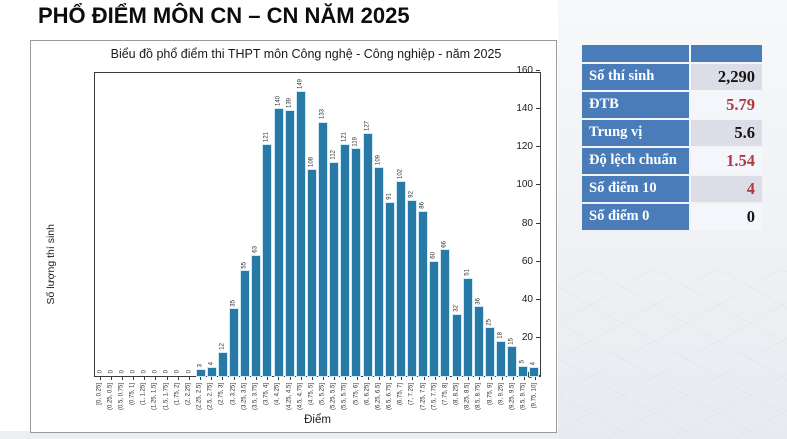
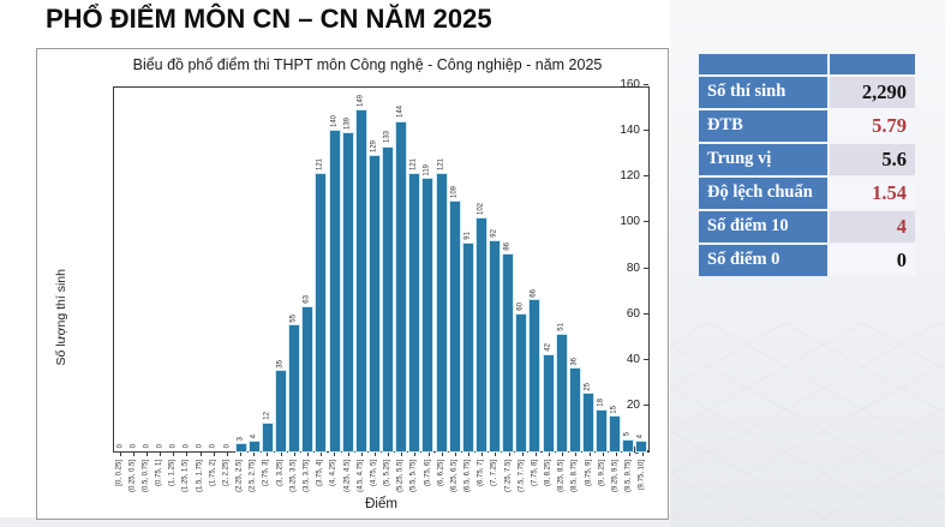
(4.75, 5]: 108 -> 129
(5.25, 5.5]: 112 -> 144
(6, 6.25]: 127 -> 121
(8, 8.25]: 32 -> 42
